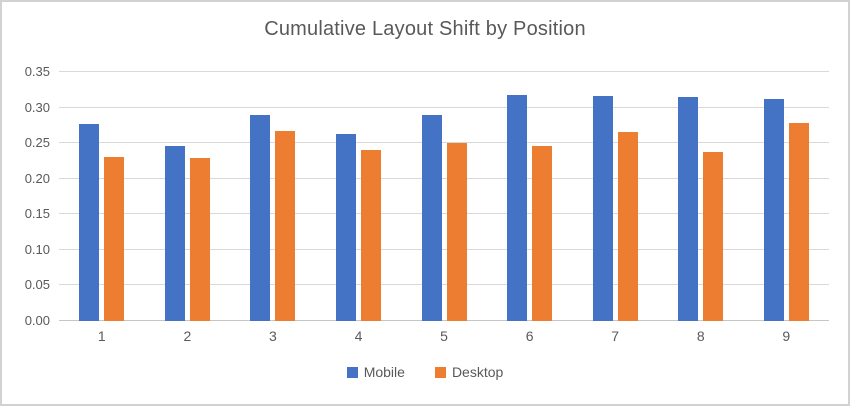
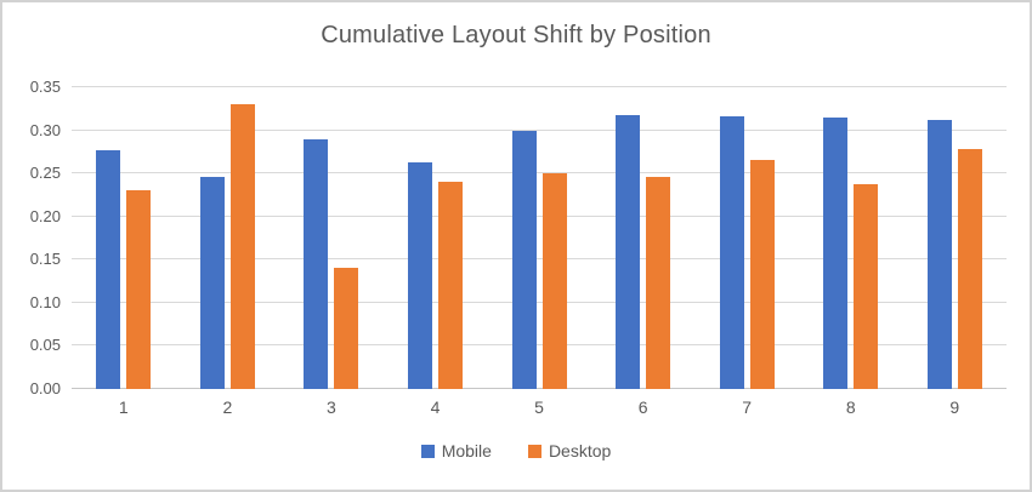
Desktop/2: 0.23 -> 0.33
Desktop/3: 0.27 -> 0.14
Mobile/5: 0.29 -> 0.30
